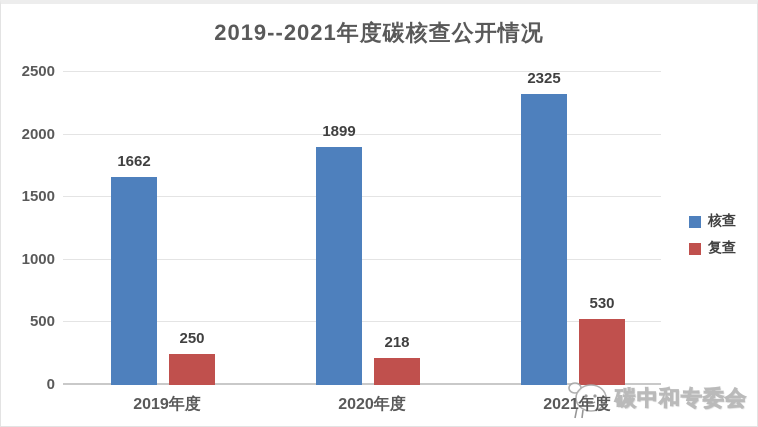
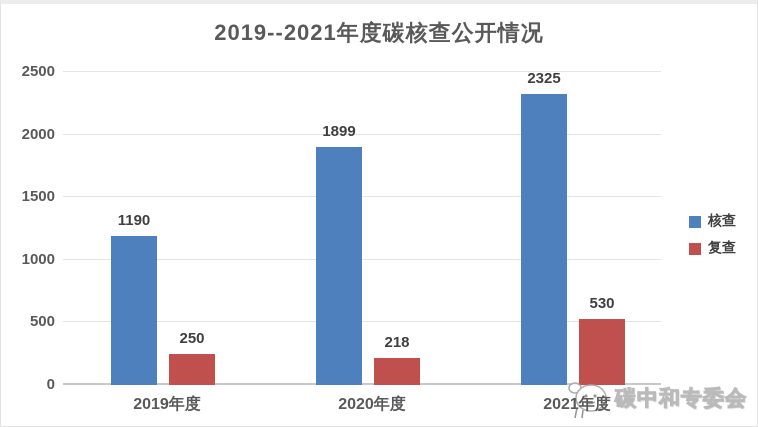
核查/2019年度: 1662 -> 1190
